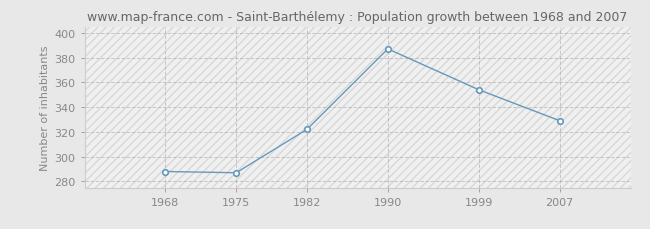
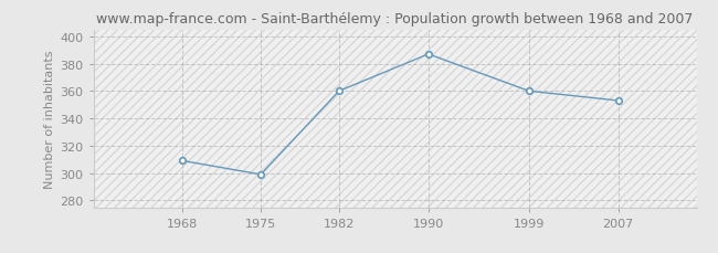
1968: 288 -> 309
1975: 287 -> 299
1982: 322 -> 360
1999: 354 -> 360
2007: 329 -> 353
